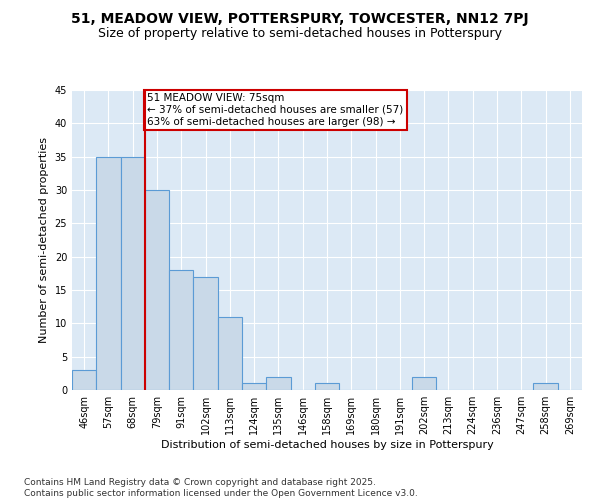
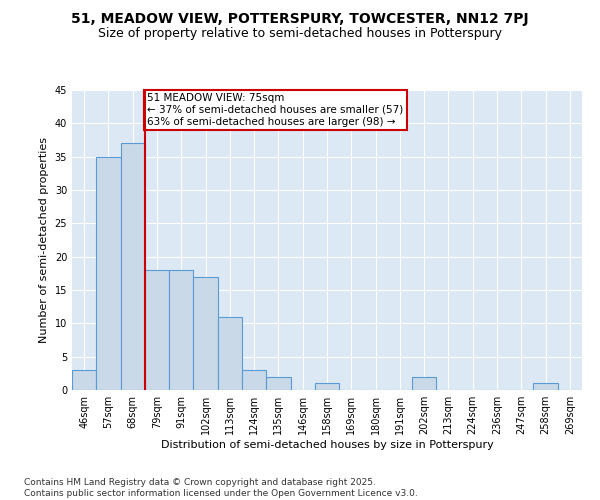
68sqm: 35 -> 37
79sqm: 30 -> 18
124sqm: 1 -> 3
